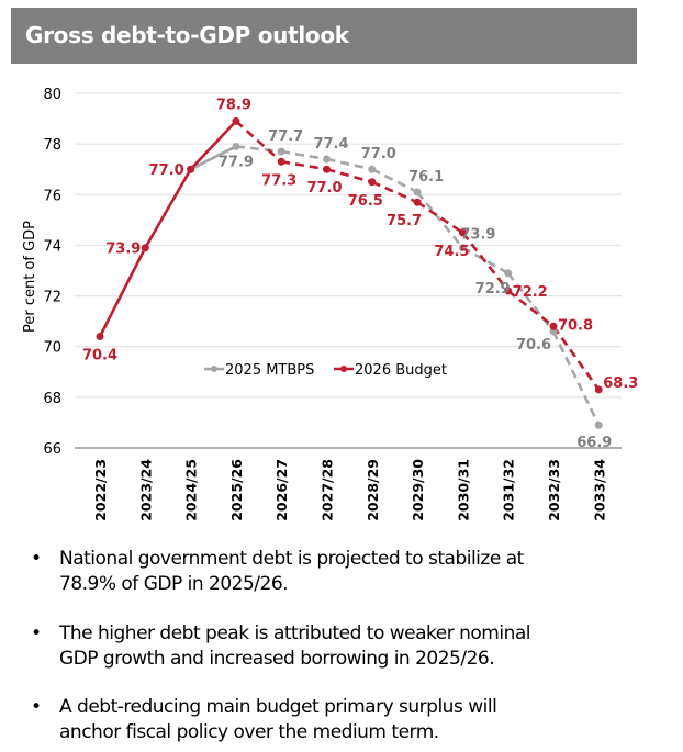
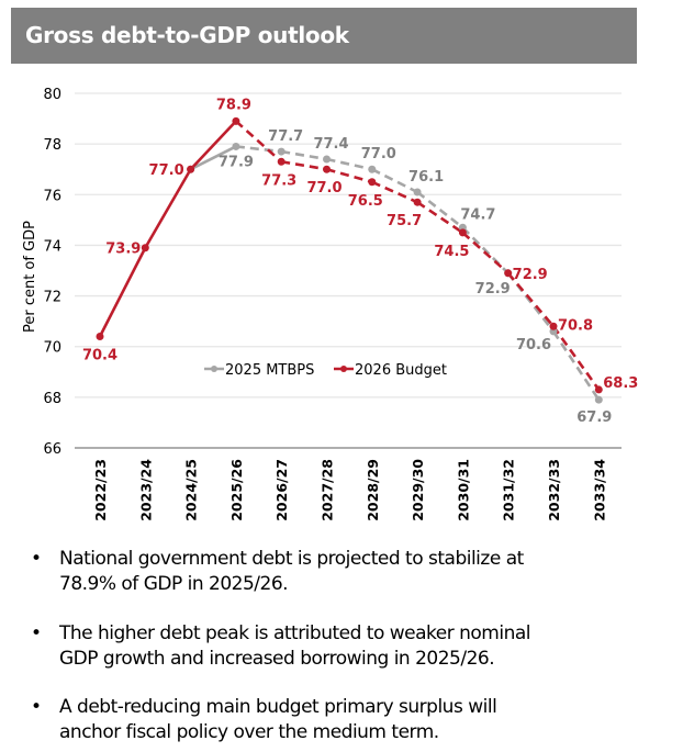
2025 MTBPS/2030/31: 73.9 -> 74.7
2026 Budget/2031/32: 72.2 -> 72.9
2025 MTBPS/2033/34: 66.9 -> 67.9
